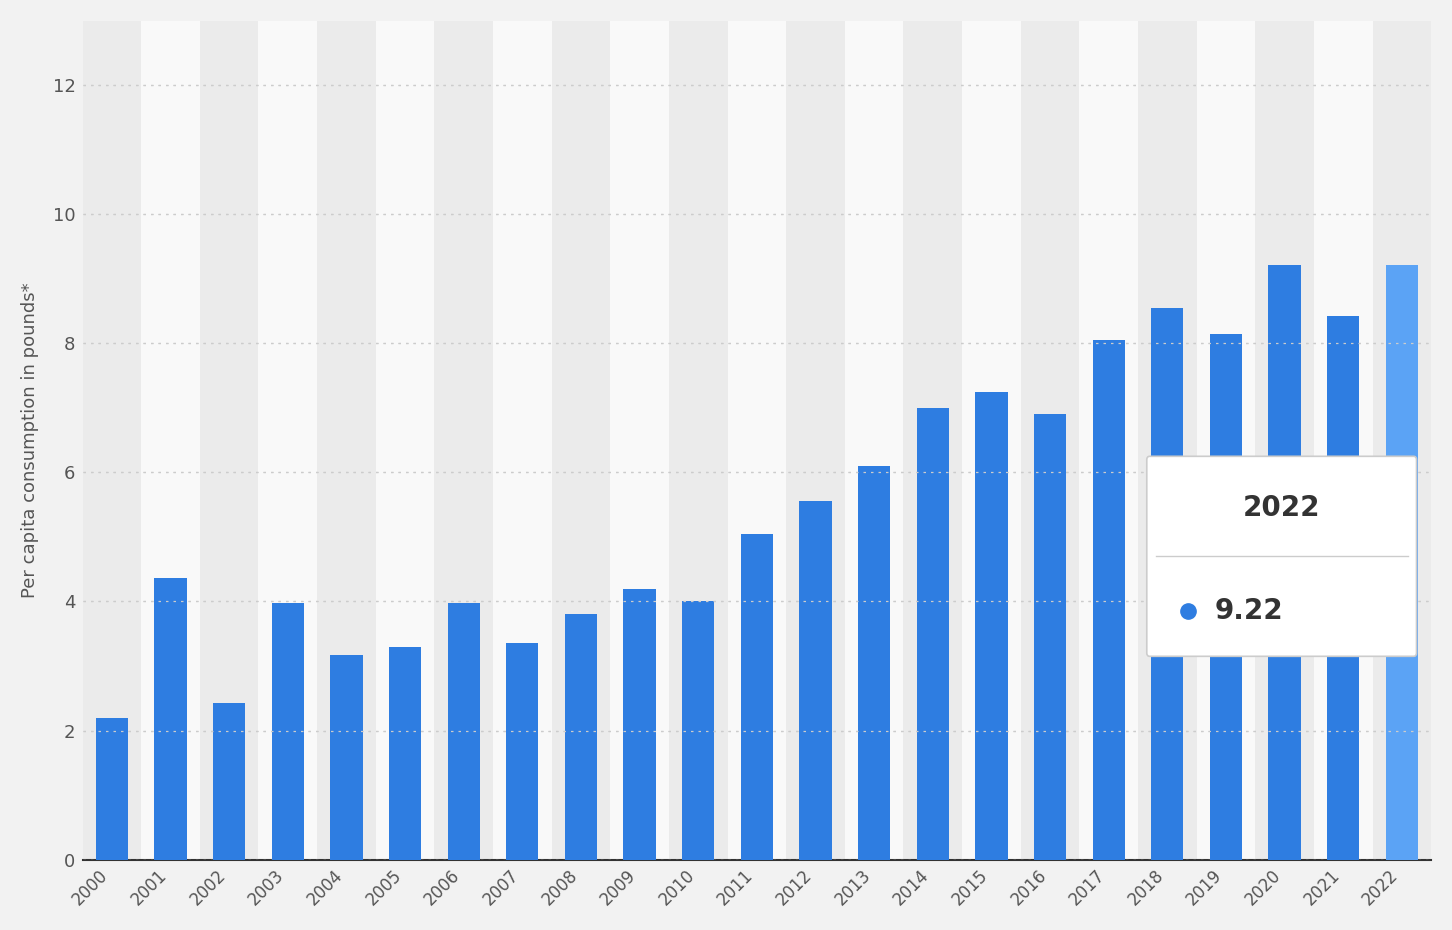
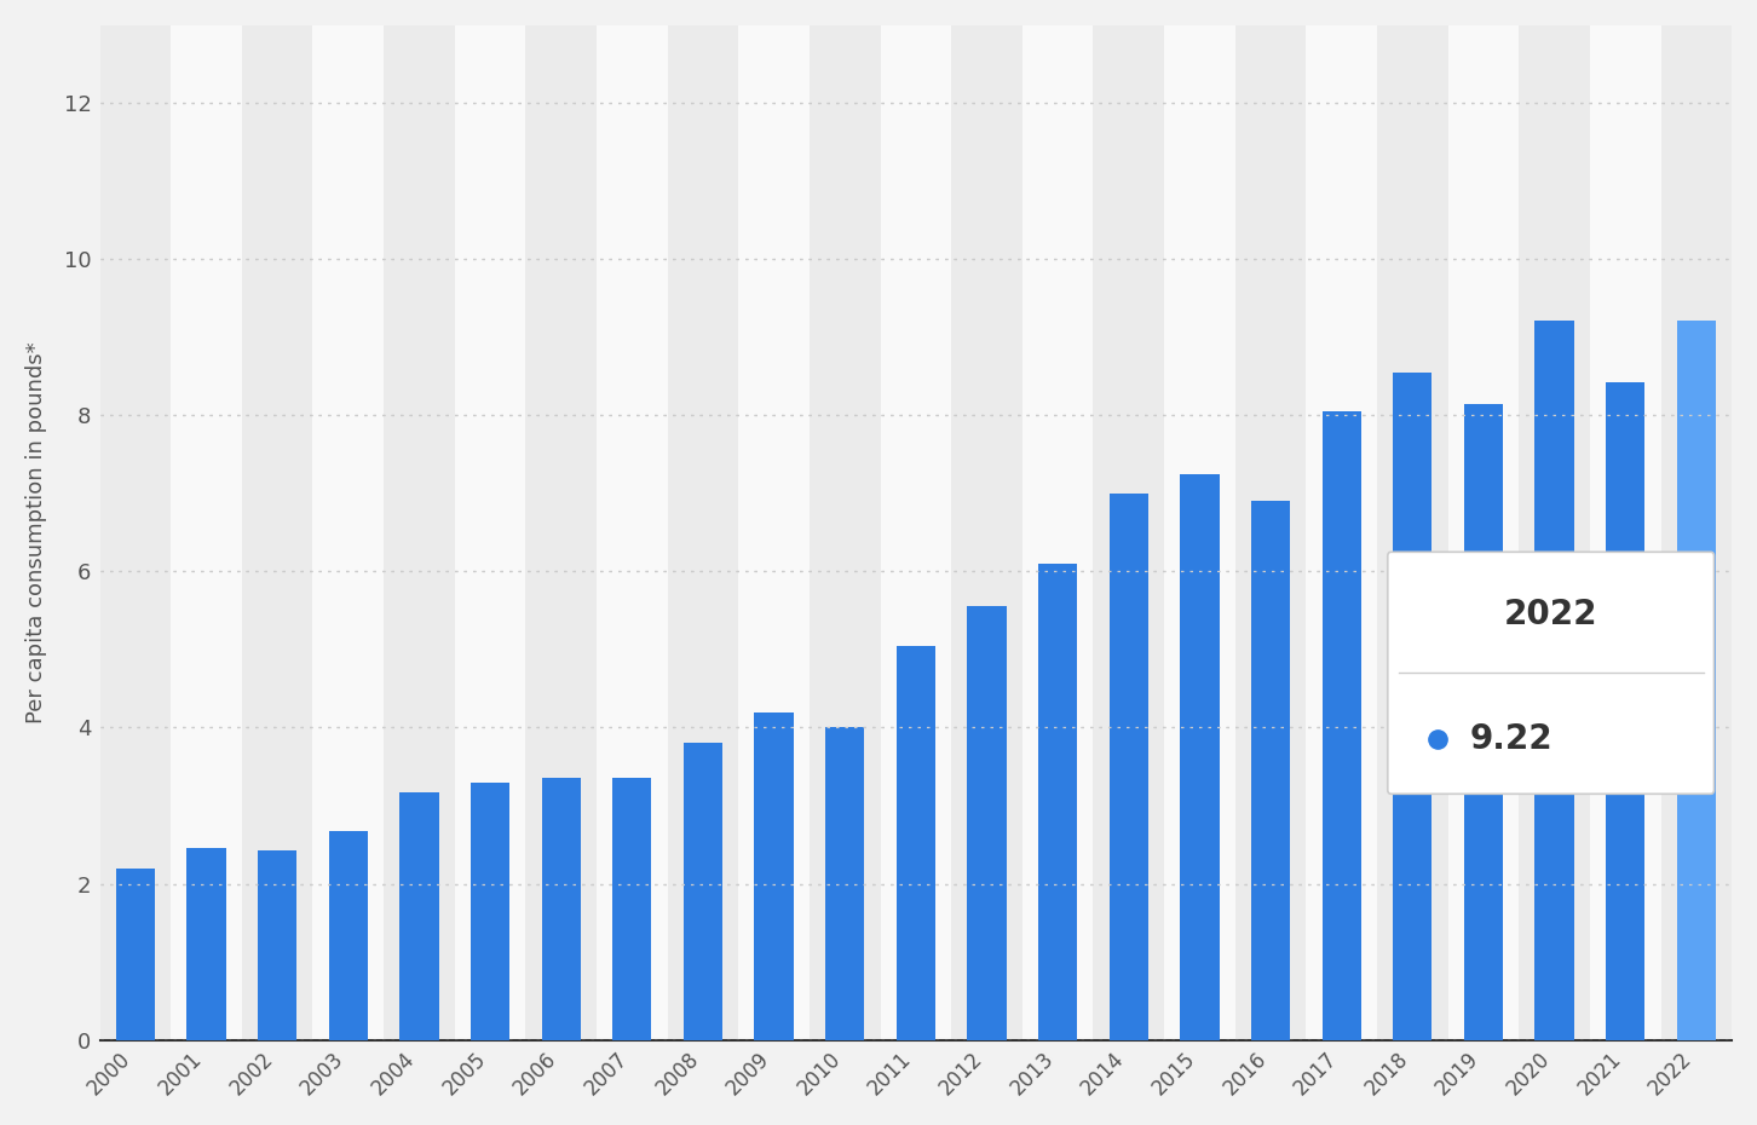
2001: 4.36 -> 2.45
2003: 3.98 -> 2.67
2006: 3.98 -> 3.35
